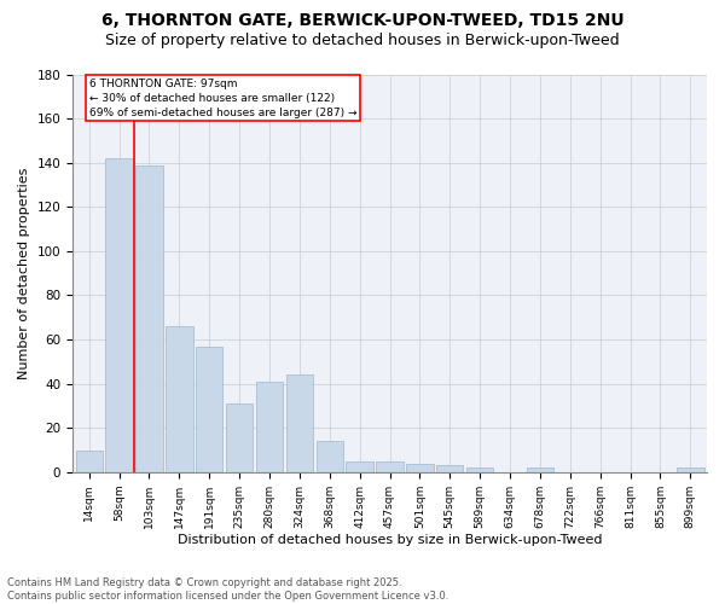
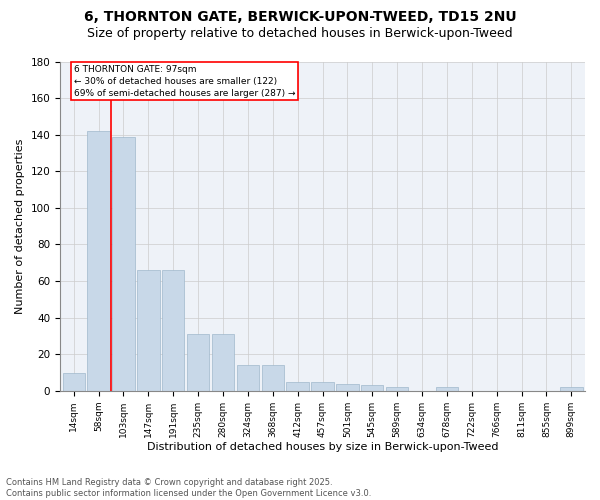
191sqm: 57 -> 66
280sqm: 41 -> 31
324sqm: 44 -> 14
